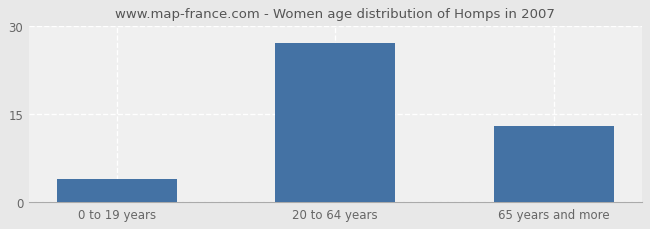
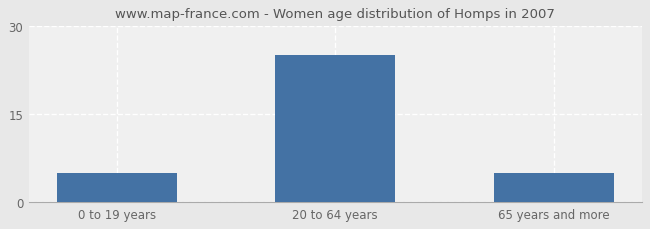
0 to 19 years: 4 -> 5
20 to 64 years: 27 -> 25
65 years and more: 13 -> 5
